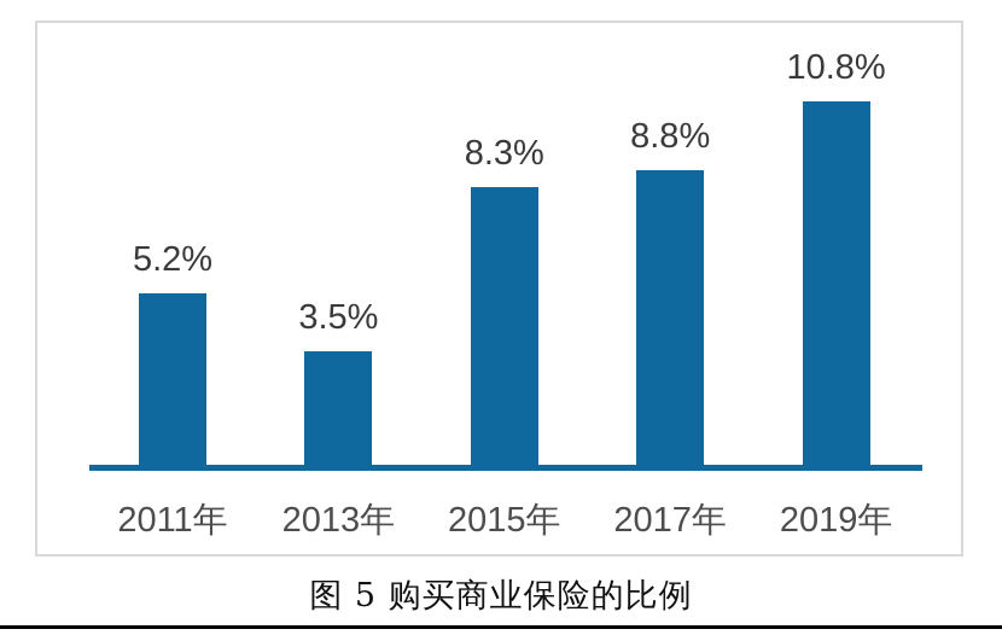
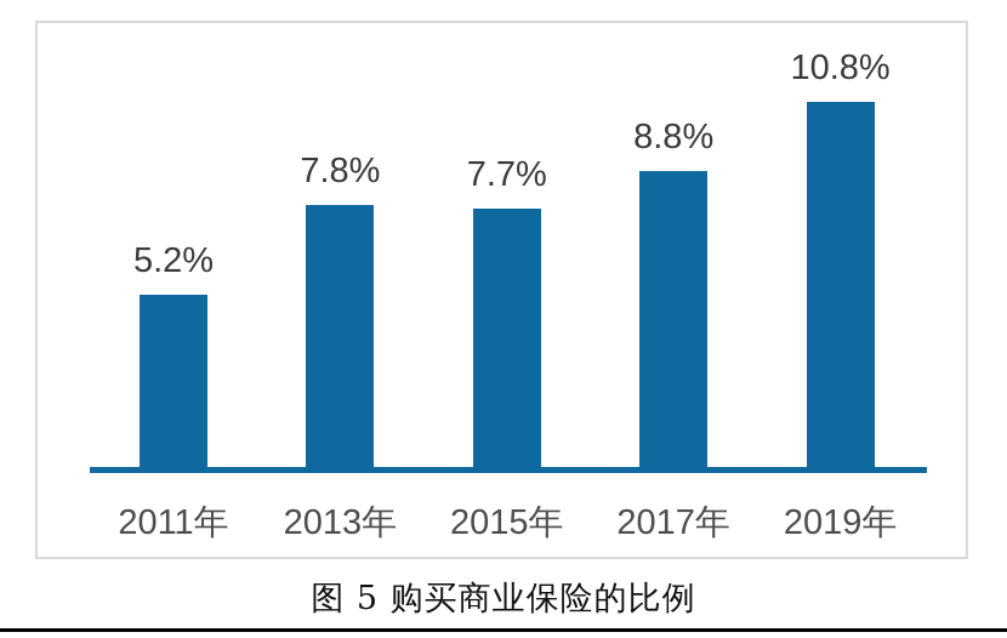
2013年: 3.5% -> 7.8%
2015年: 8.3% -> 7.7%
